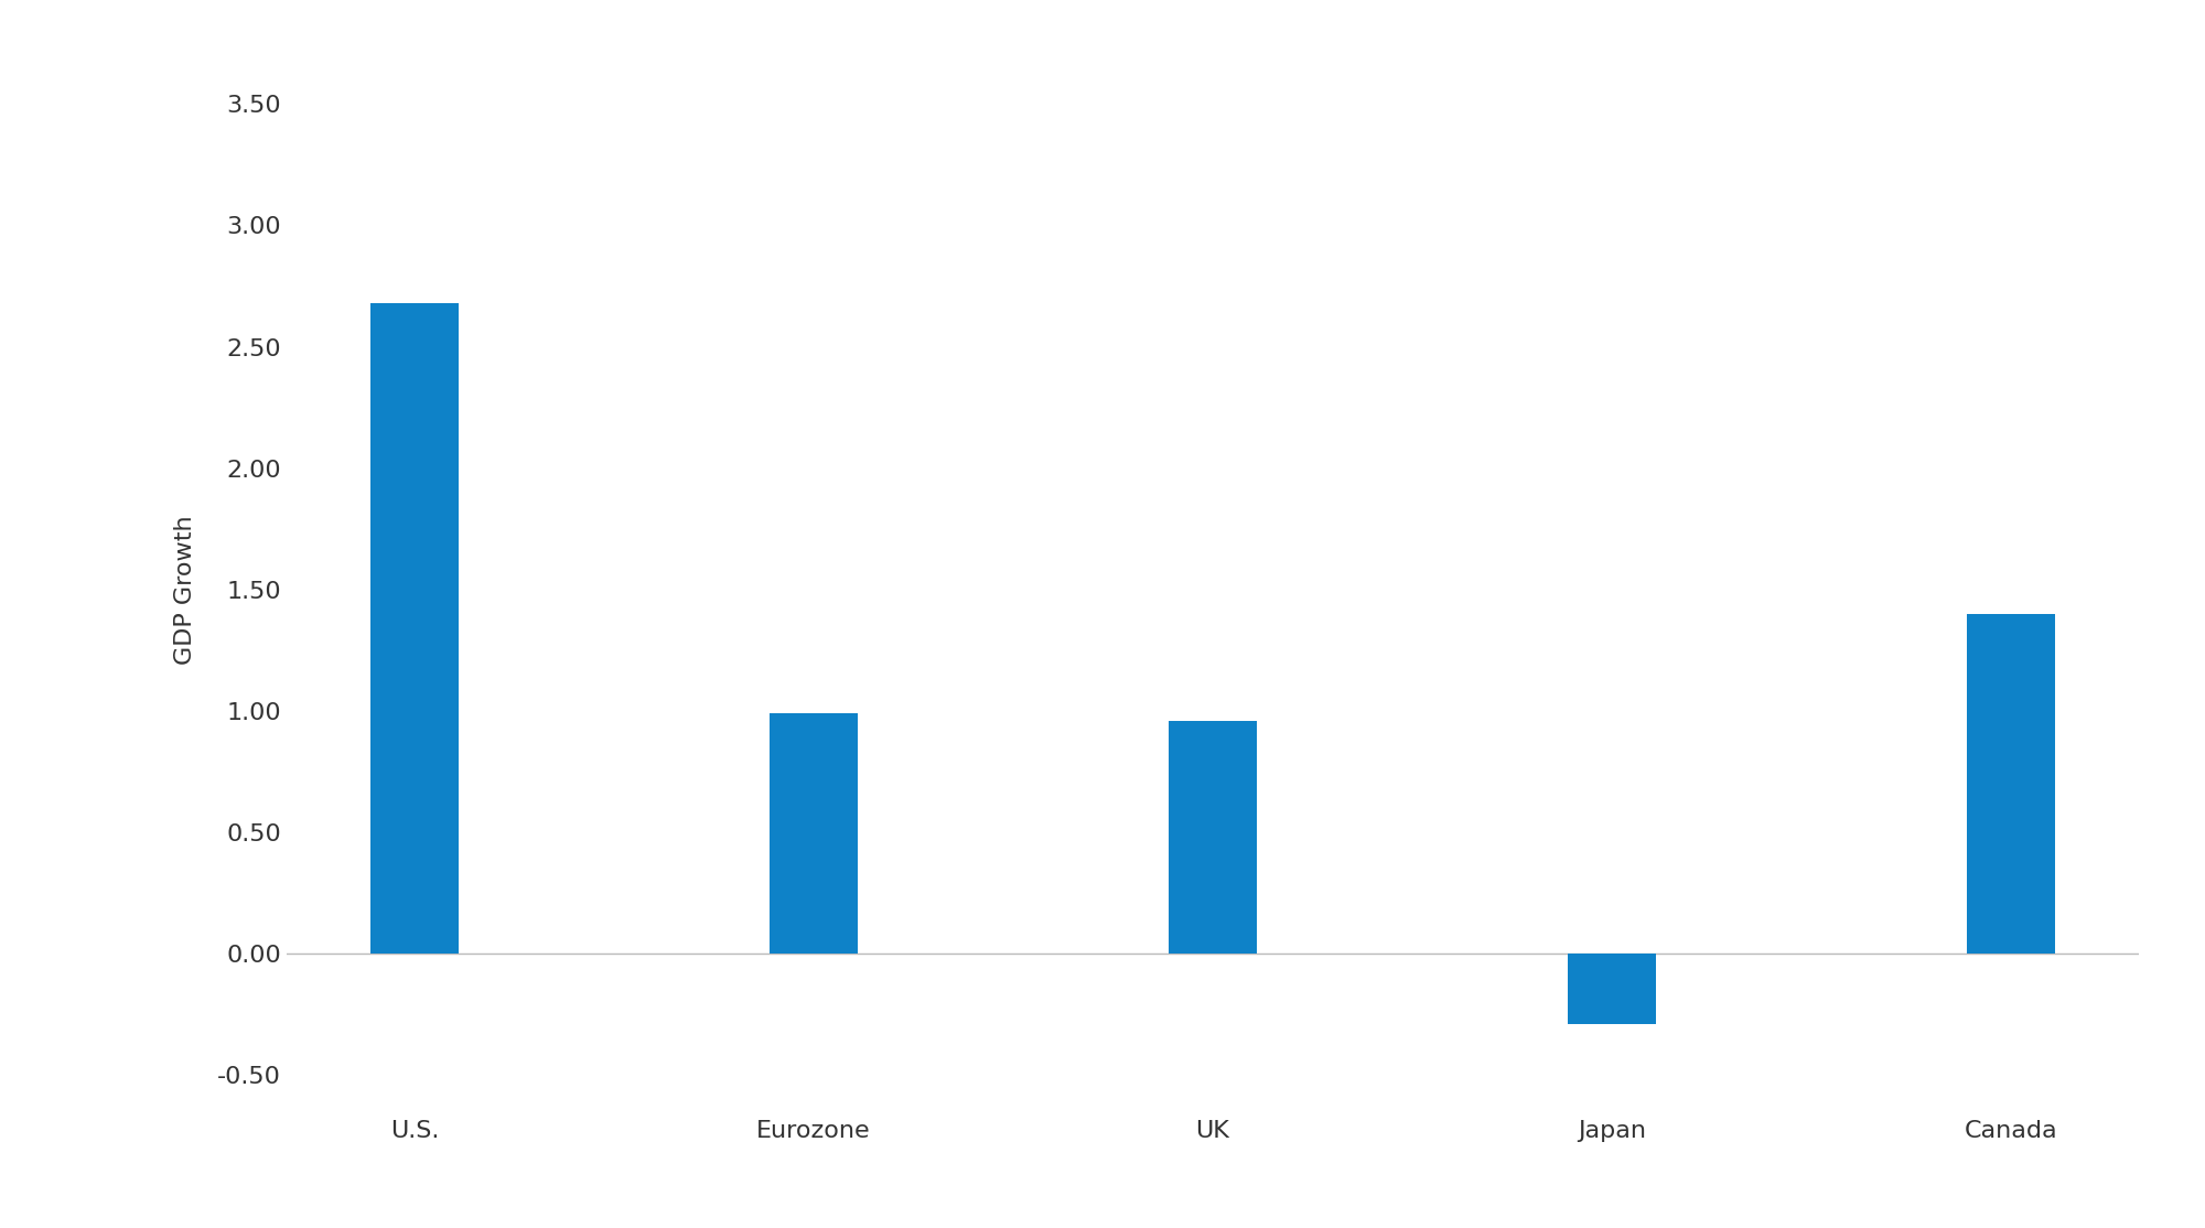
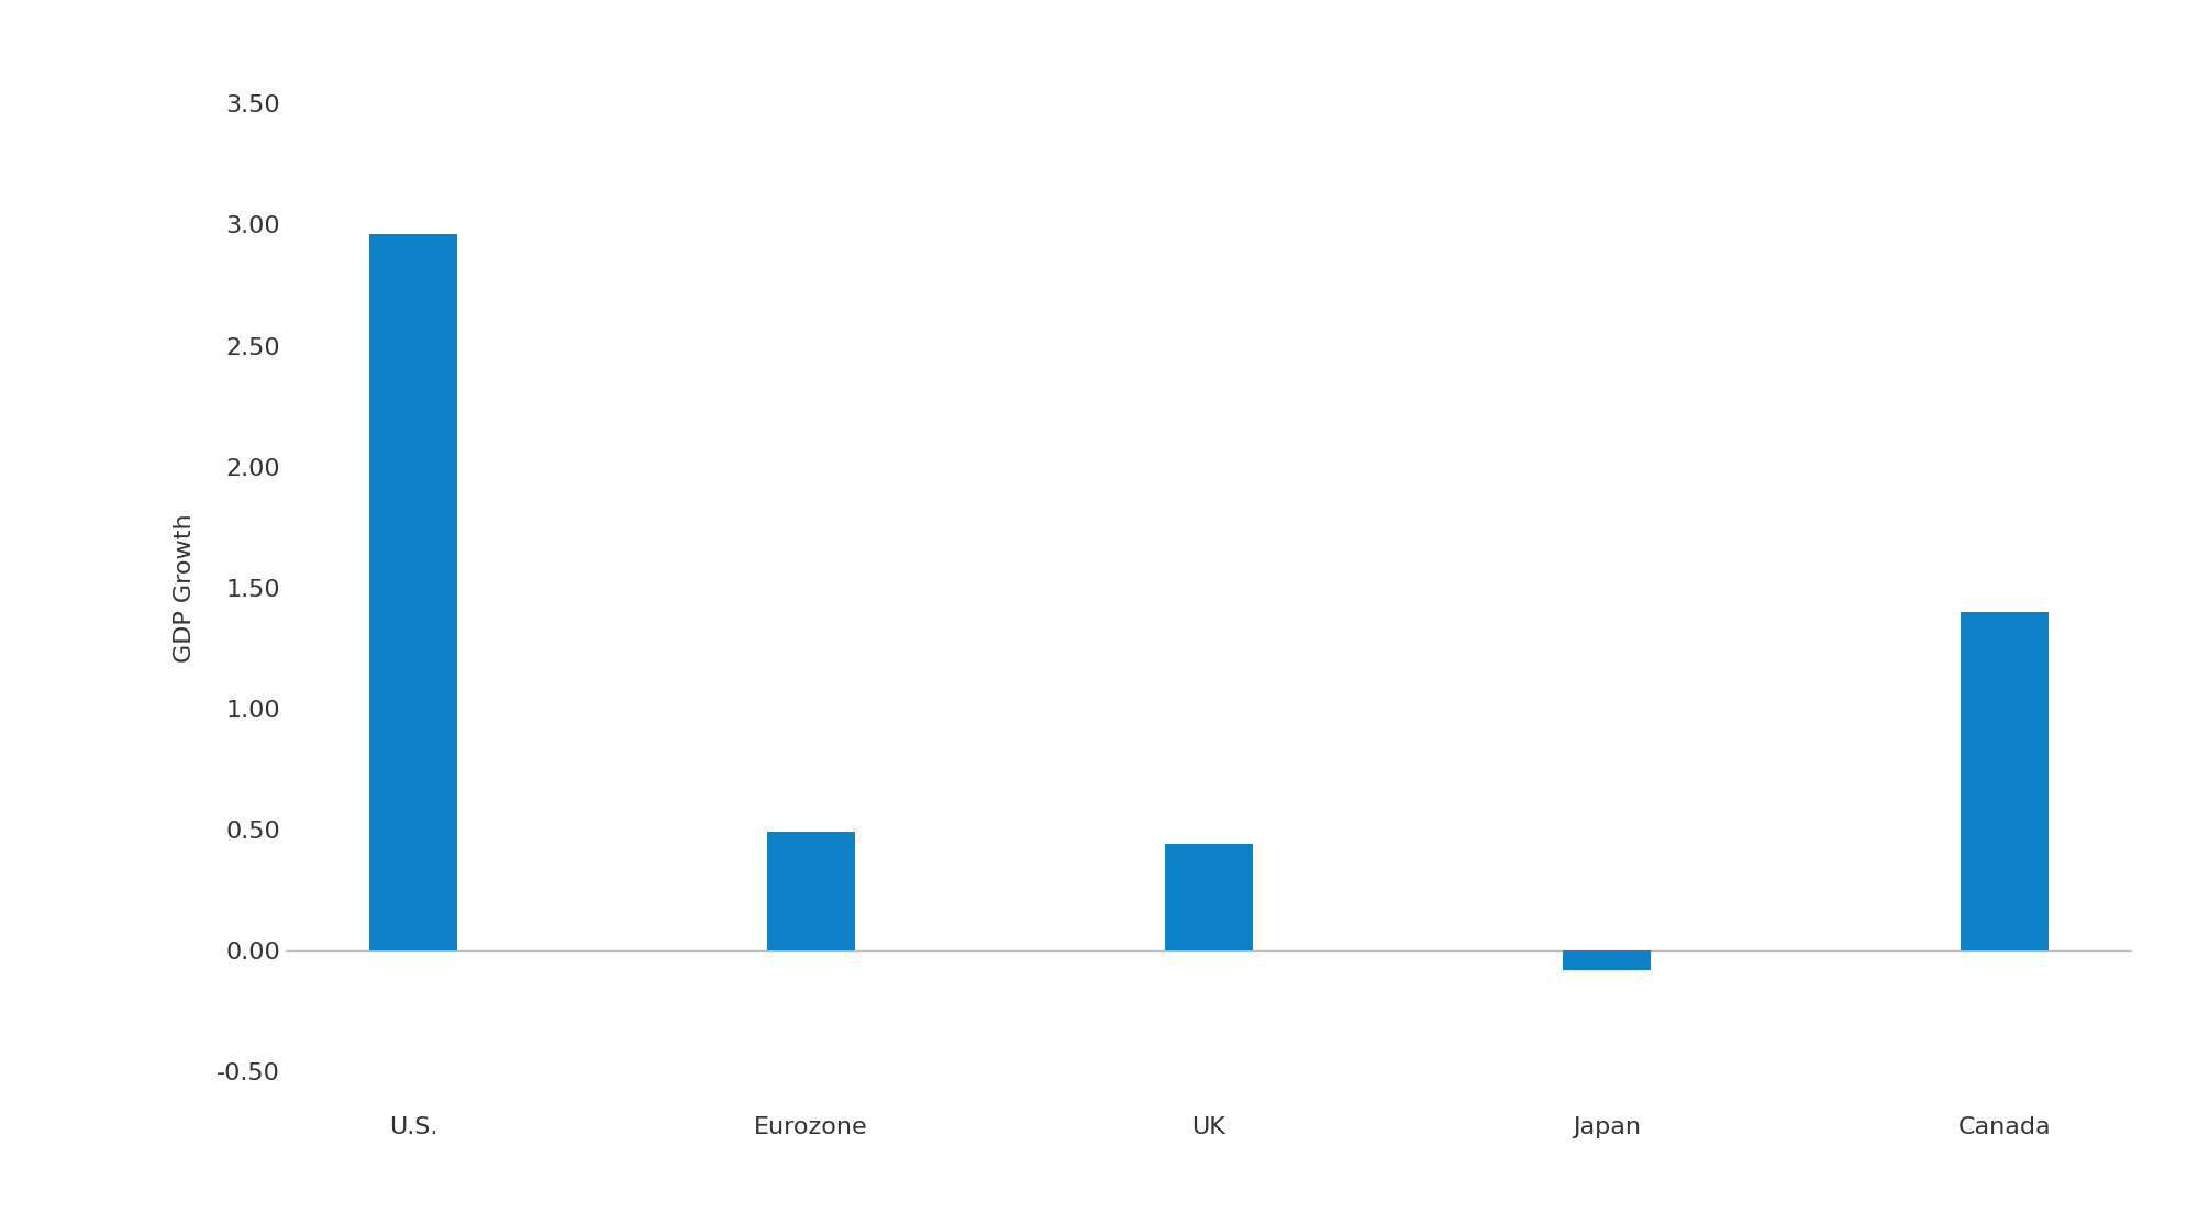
U.S.: 2.68 -> 2.96
Eurozone: 0.99 -> 0.49
UK: 0.96 -> 0.44
Japan: -0.29 -> -0.08
